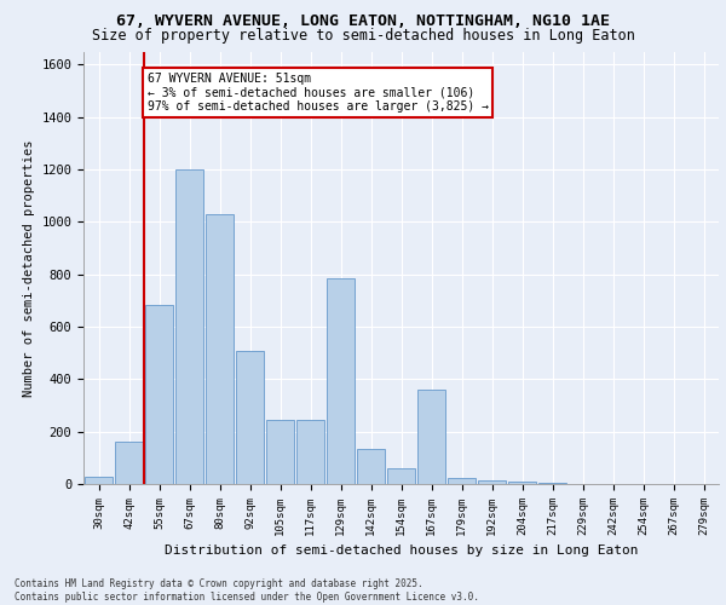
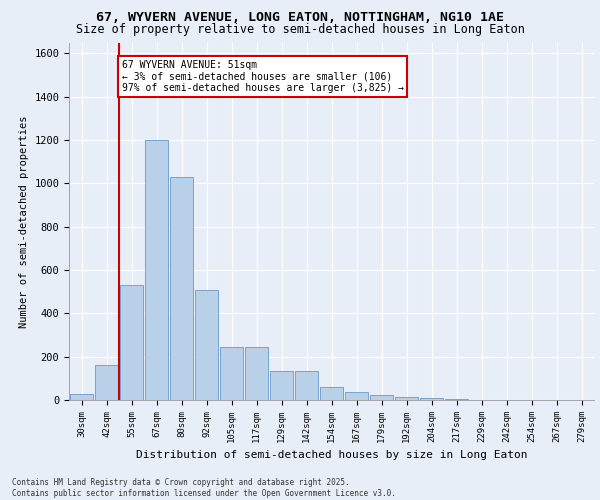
55sqm: 685 -> 530
129sqm: 785 -> 135
167sqm: 360 -> 35
